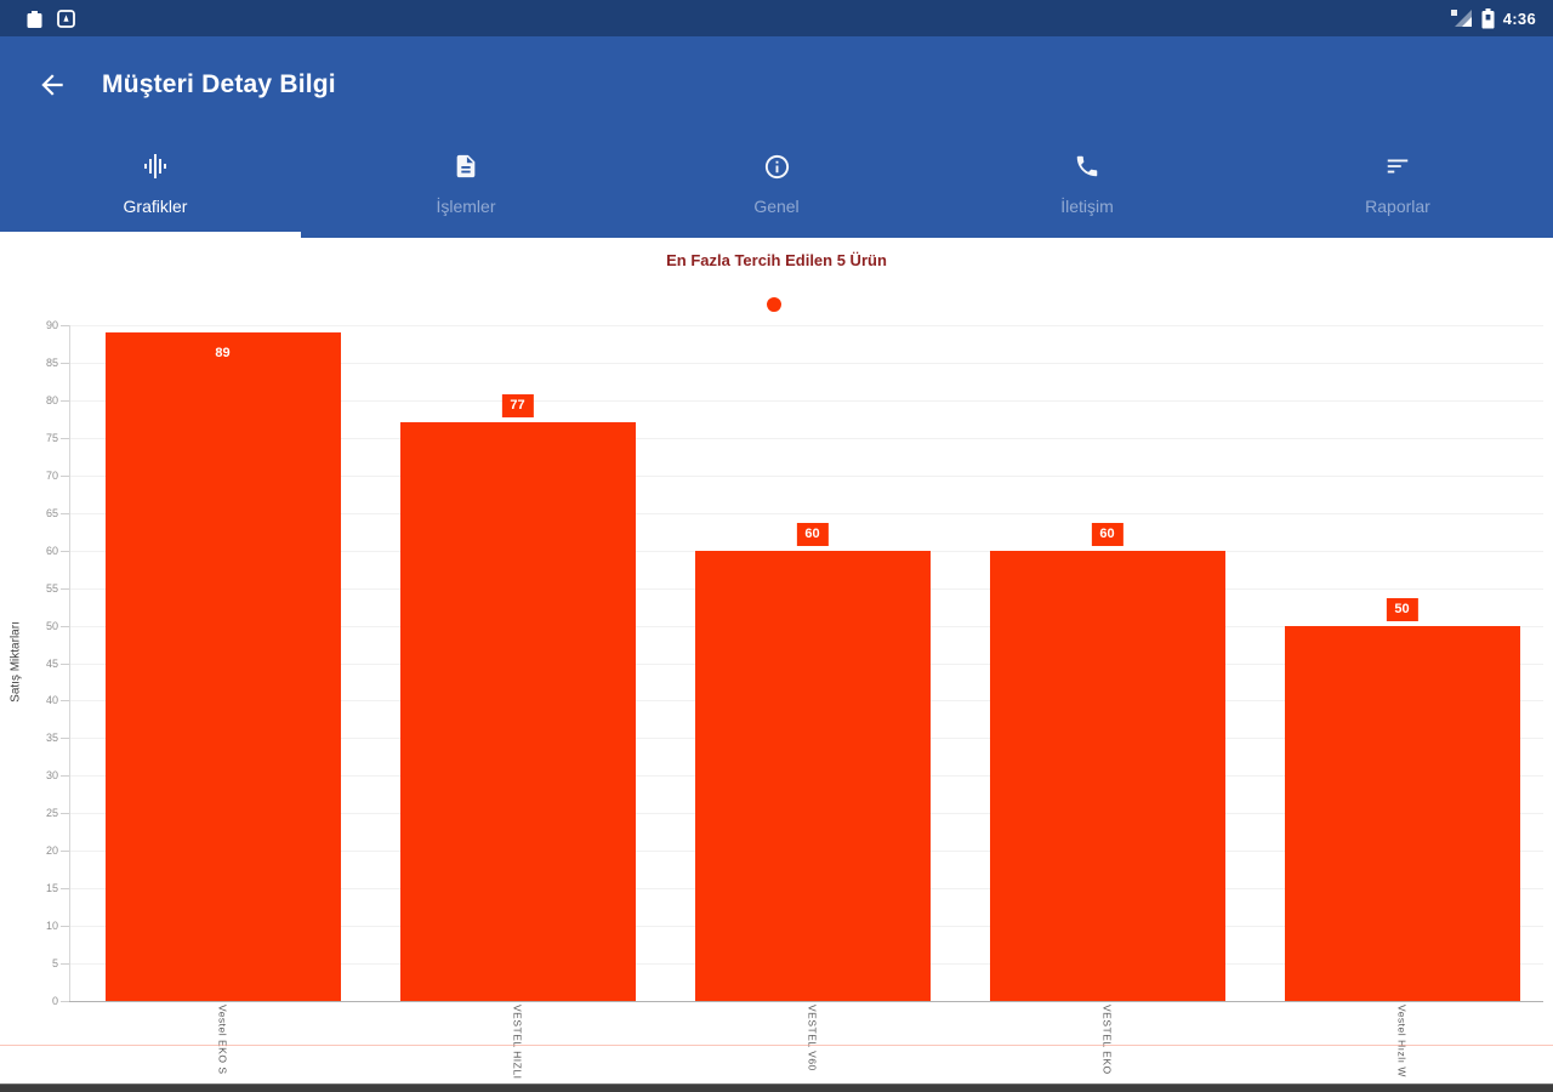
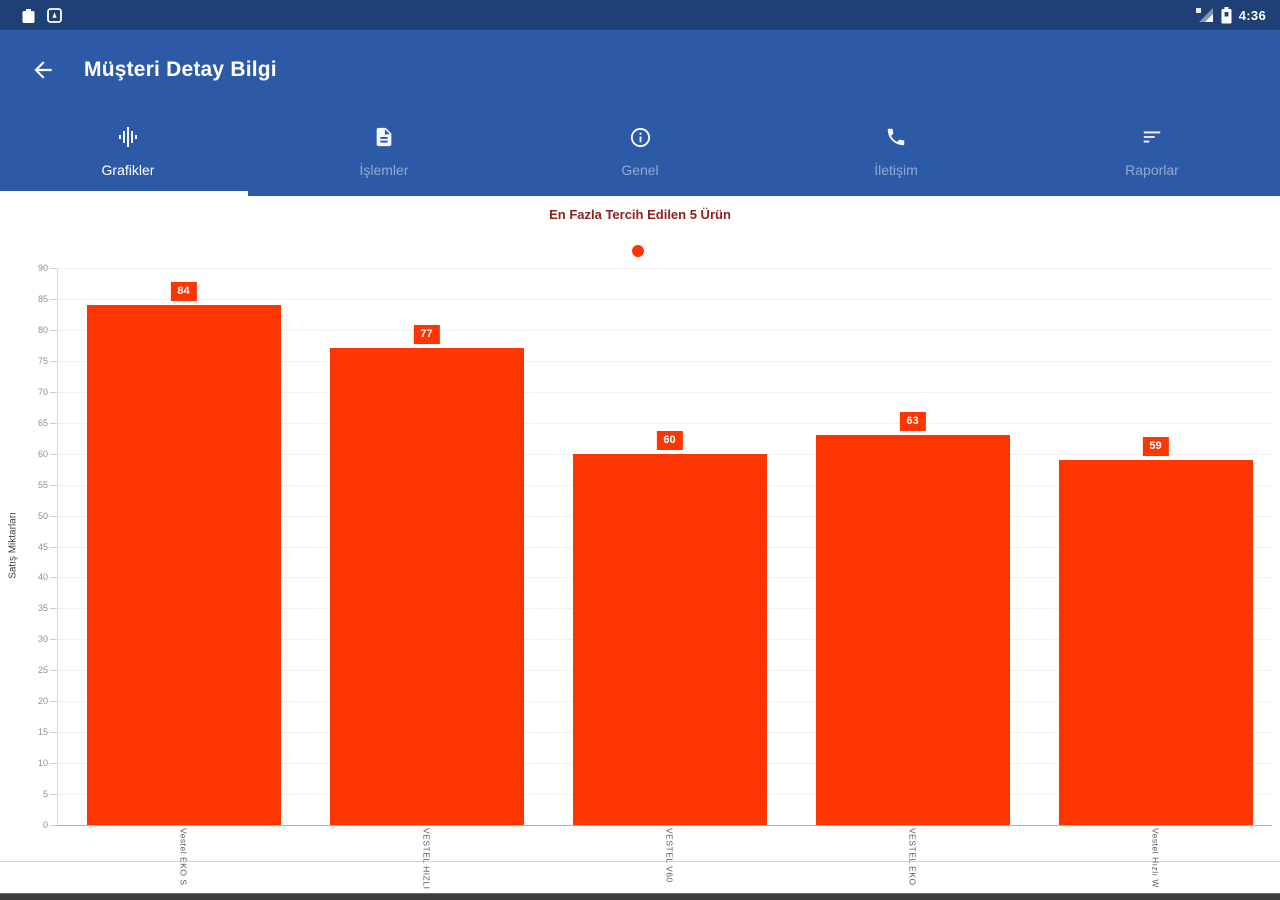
Vestel EKO S: 89 -> 84
VESTEL EKO: 60 -> 63
Vestel Hızlı W: 50 -> 59
